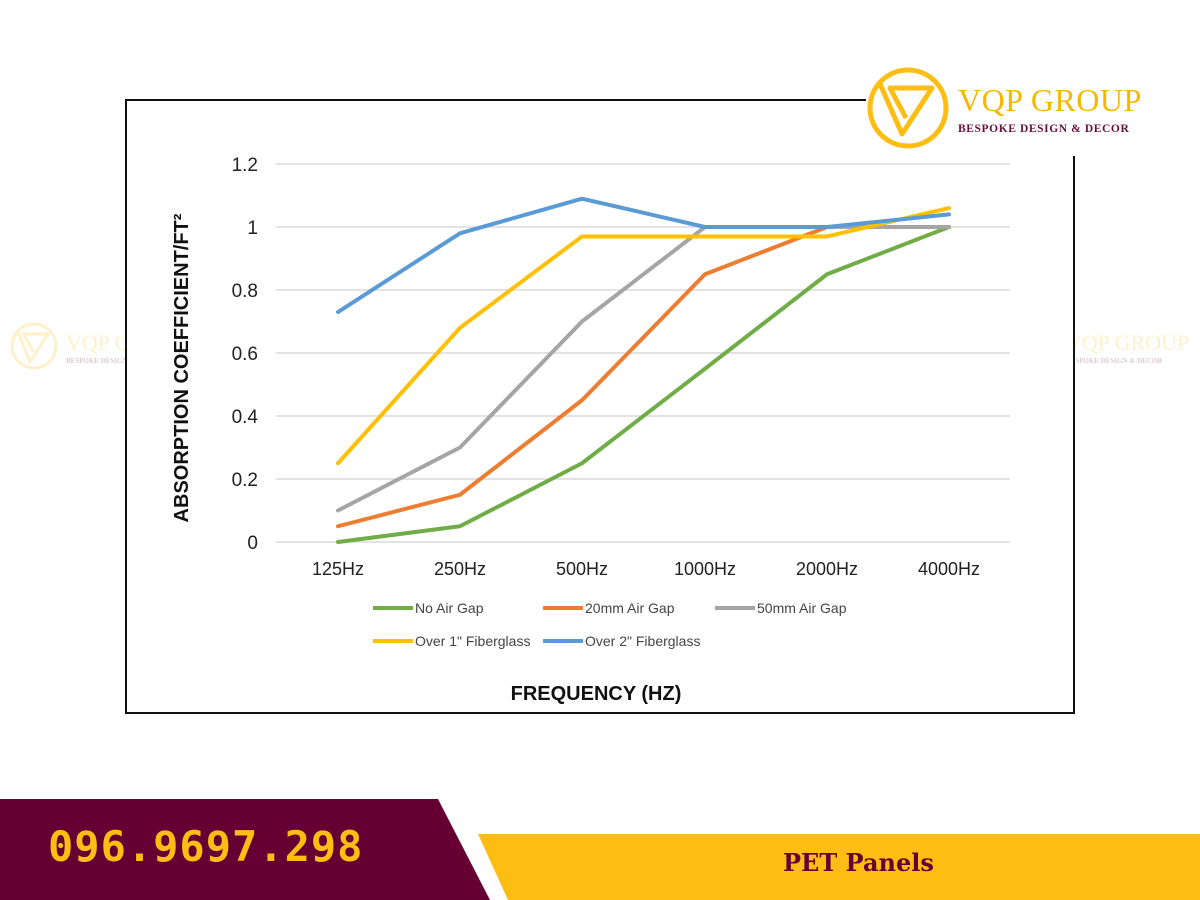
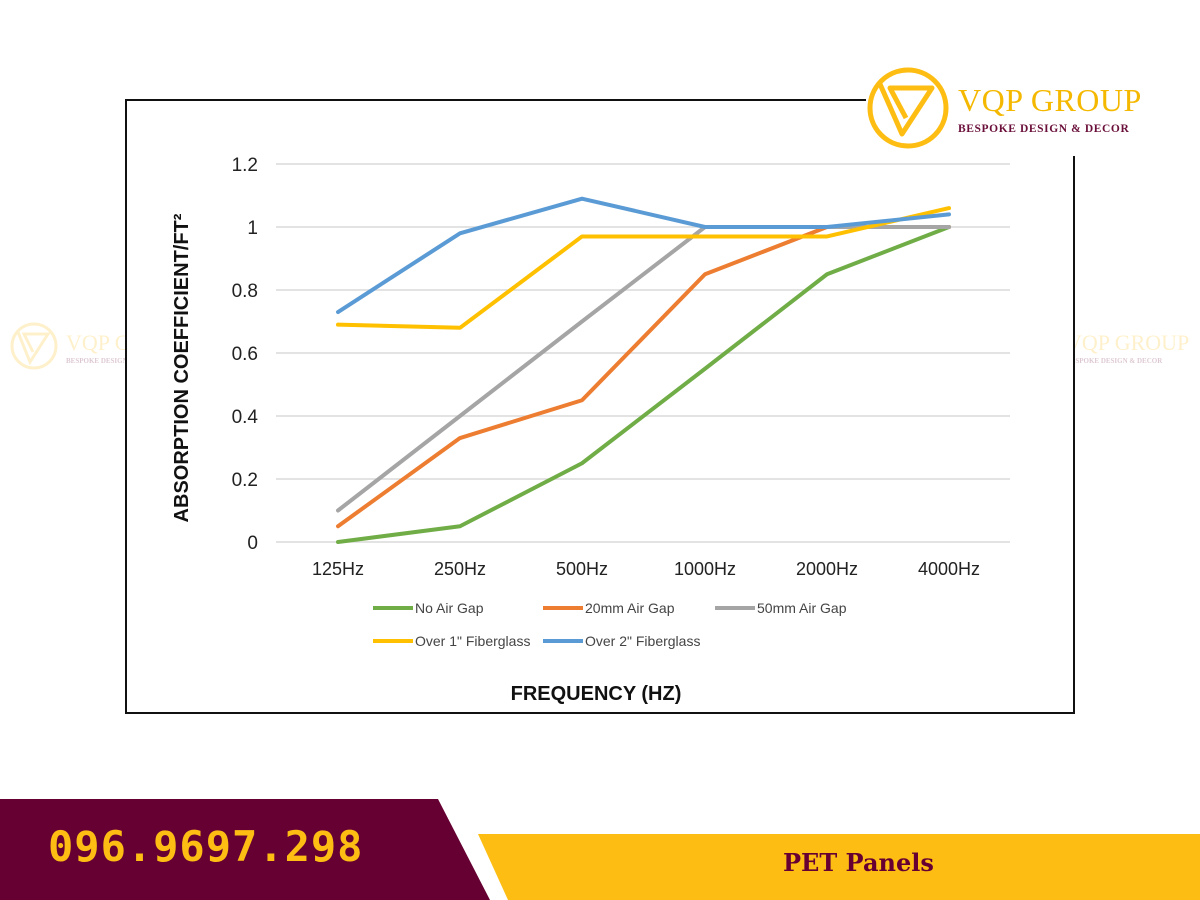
Over 1" Fiberglass/125Hz: 0.25 -> 0.69
20mm Air Gap/250Hz: 0.15 -> 0.33
50mm Air Gap/250Hz: 0.3 -> 0.4
